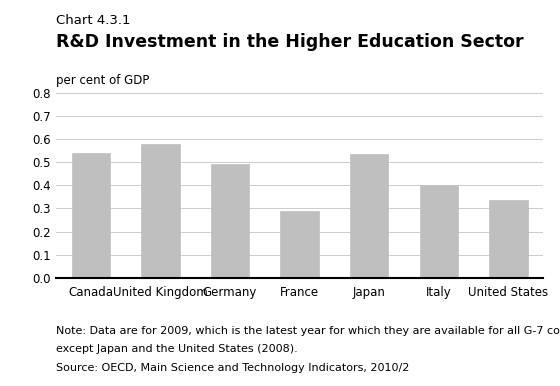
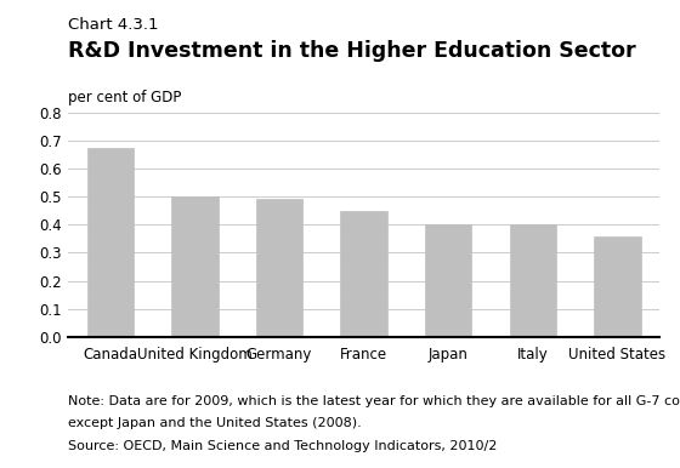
Canada: 0.540 -> 0.675
United Kingdom: 0.580 -> 0.500
France: 0.290 -> 0.450
Japan: 0.535 -> 0.400
United States: 0.335 -> 0.360
